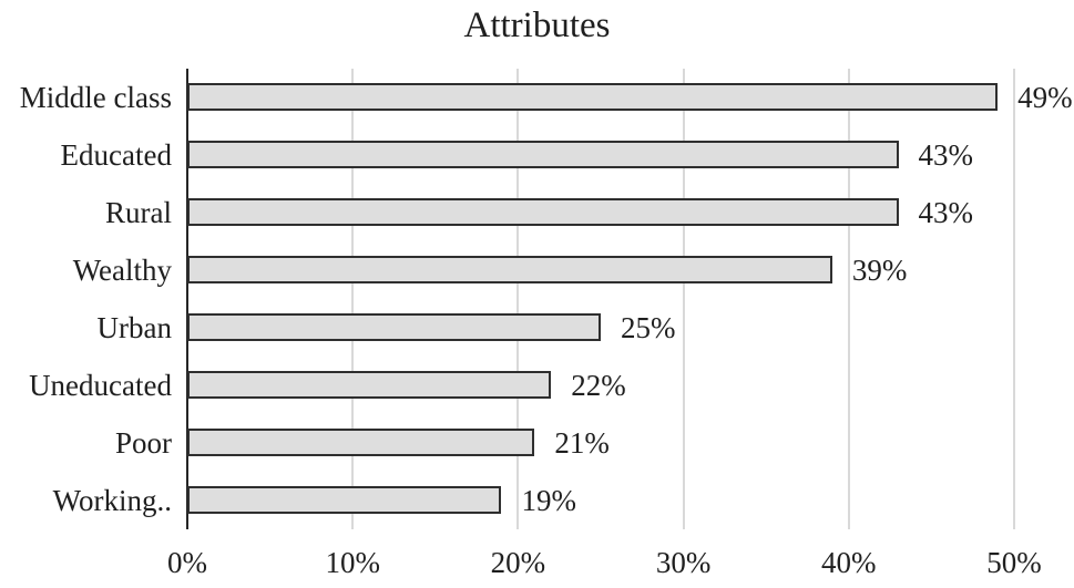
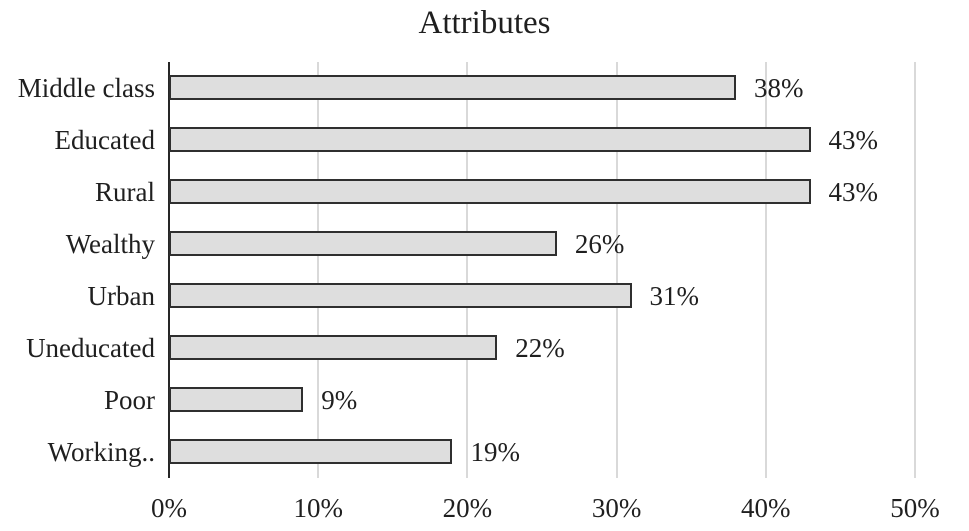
Middle class: 49% -> 38%
Wealthy: 39% -> 26%
Urban: 25% -> 31%
Poor: 21% -> 9%
